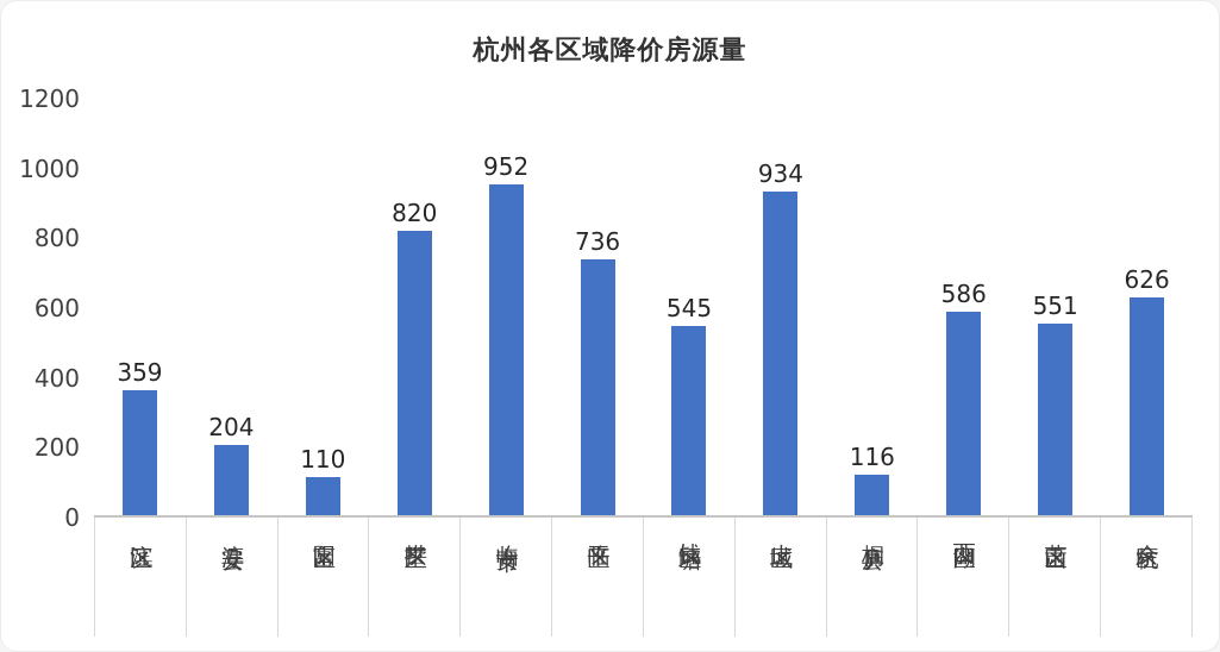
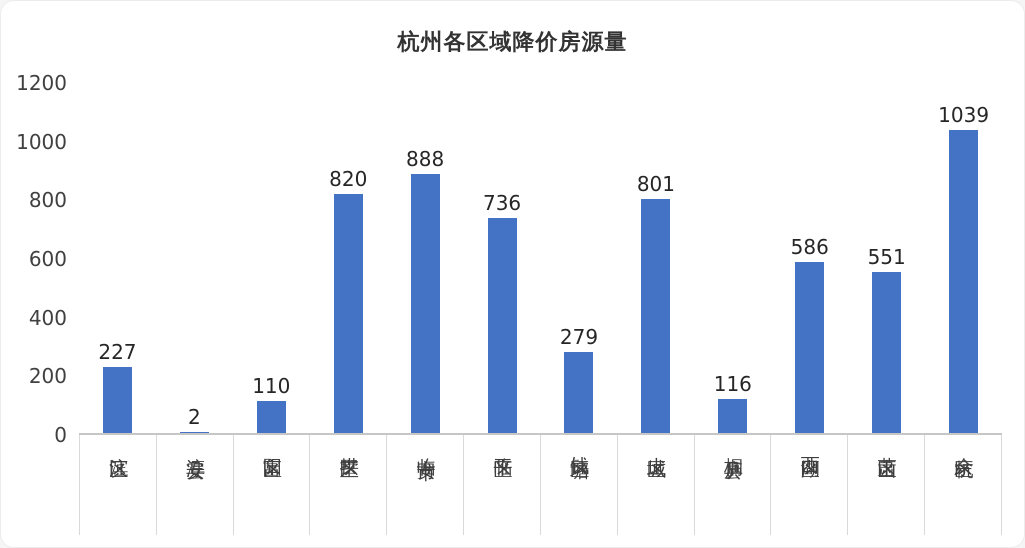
滨江区: 359 -> 227
淳安县: 204 -> 2
临安市: 952 -> 888
钱塘区: 545 -> 279
上城区: 934 -> 801
余杭区: 626 -> 1039
